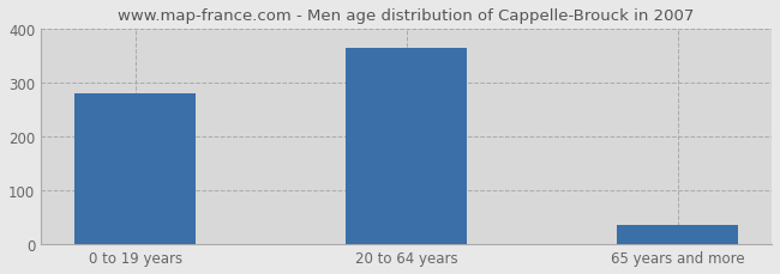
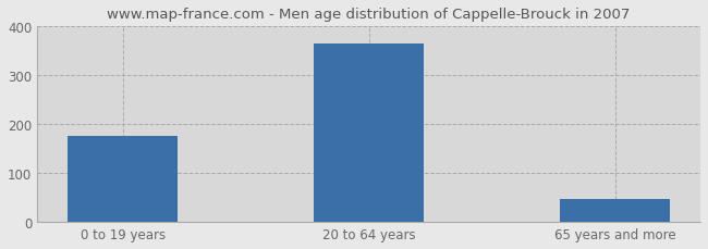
0 to 19 years: 280 -> 175
65 years and more: 35 -> 48
